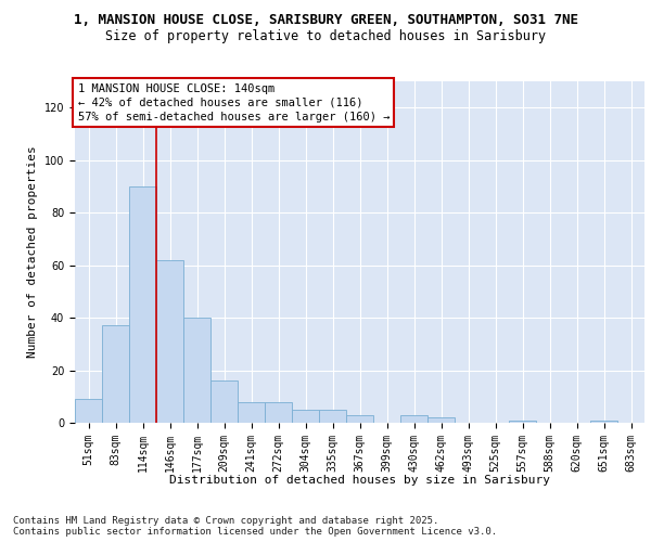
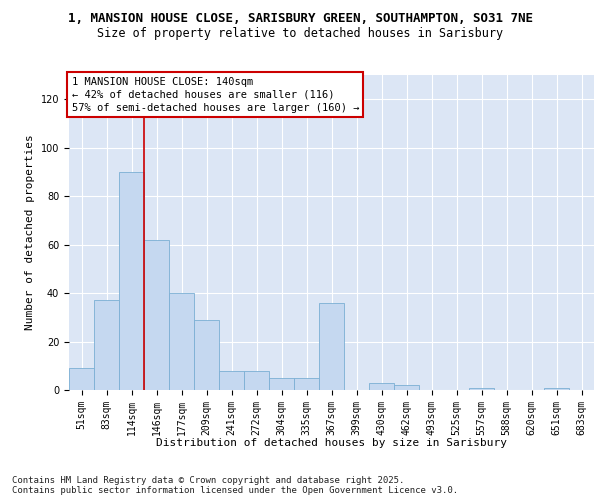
209sqm: 16 -> 29
367sqm: 3 -> 36
